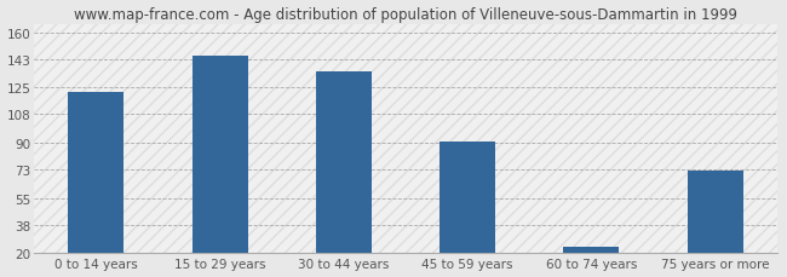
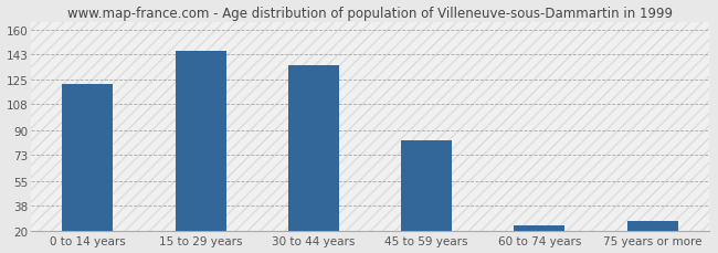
45 to 59 years: 91 -> 83
75 years or more: 72 -> 27
